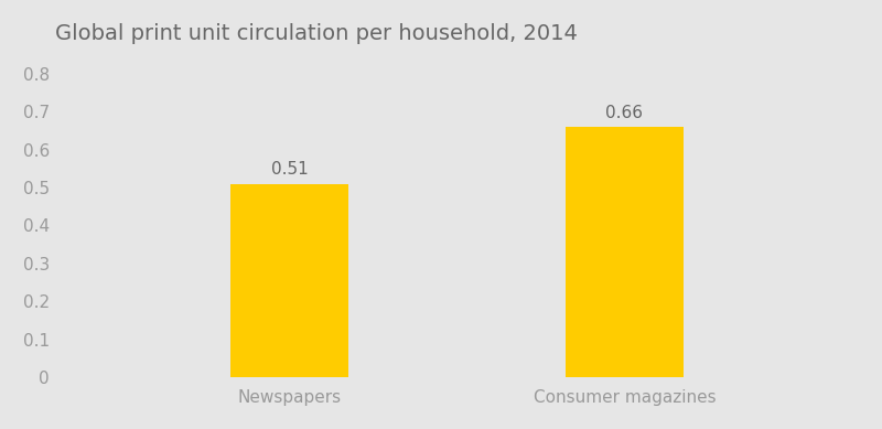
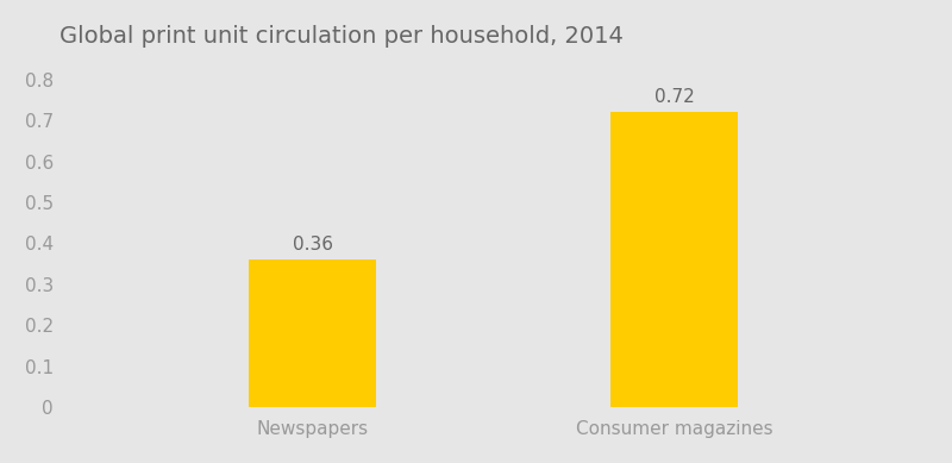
Newspapers: 0.51 -> 0.36
Consumer magazines: 0.66 -> 0.72
